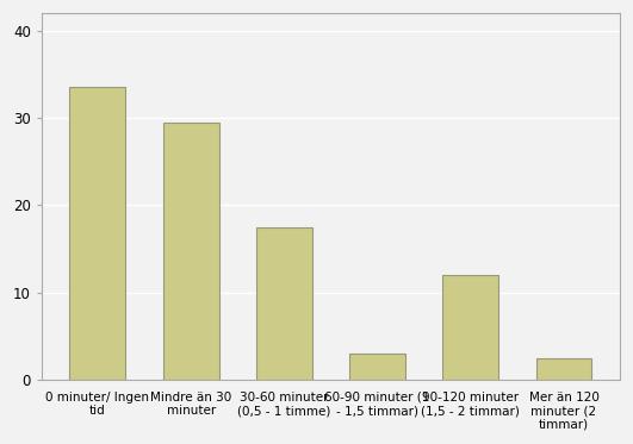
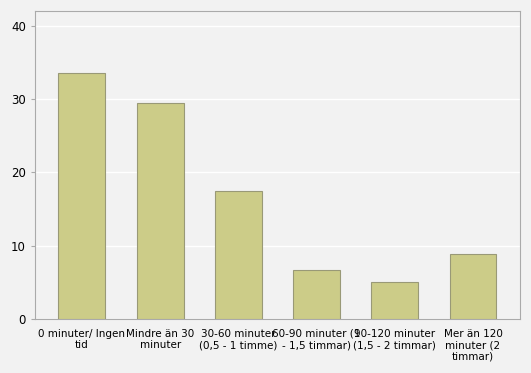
60-90 minuter (1 - 1,5 timmar): 3.0 -> 6.7
90-120 minuter (1,5 - 2 timmar): 12.0 -> 5.0
Mer än 120 minuter (2 timmar): 2.4 -> 8.8
